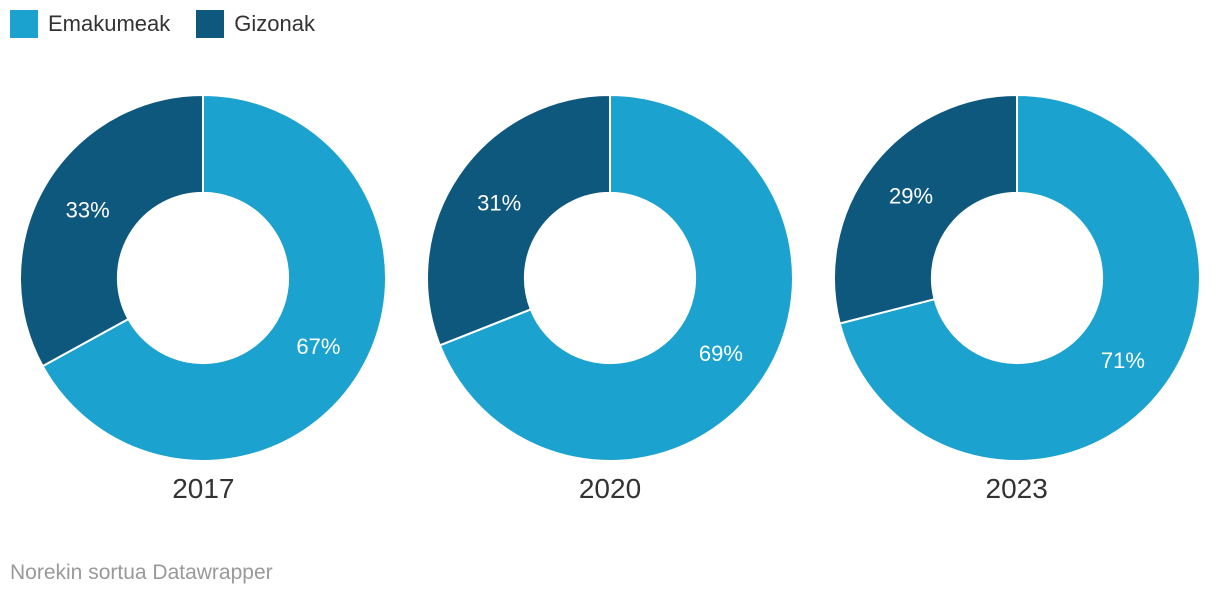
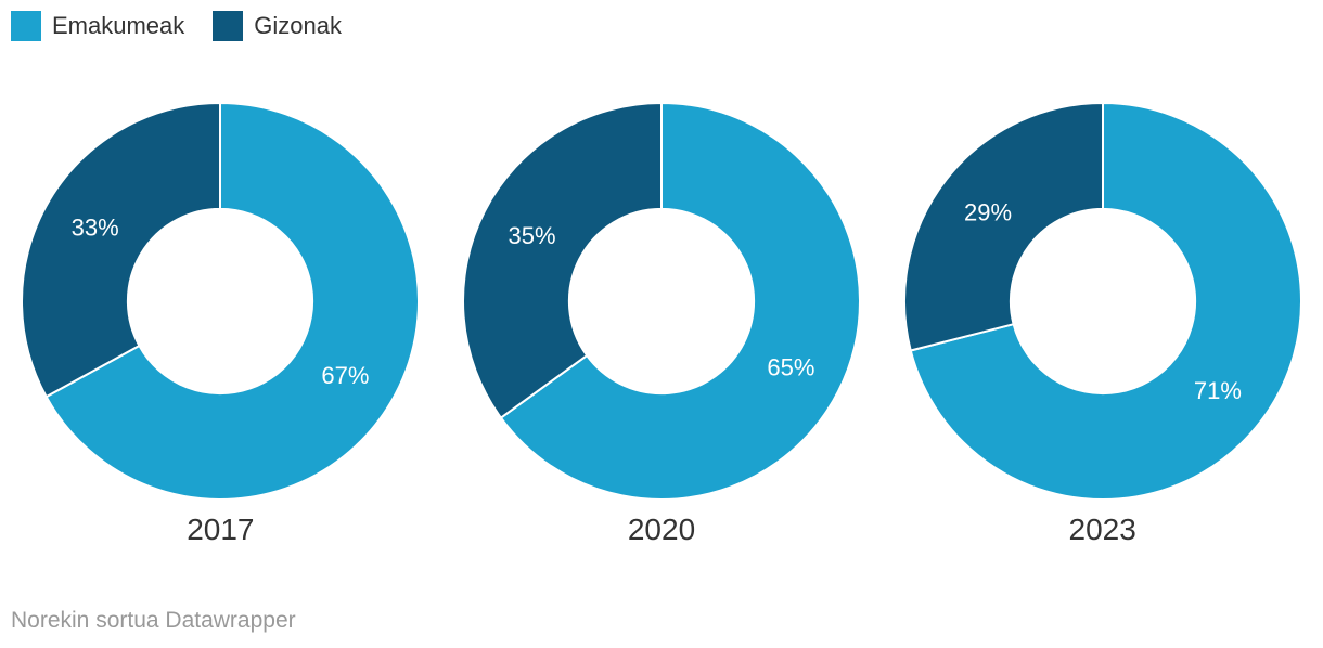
2020/Emakumeak: 69% -> 65%
2020/Gizonak: 31% -> 35%
